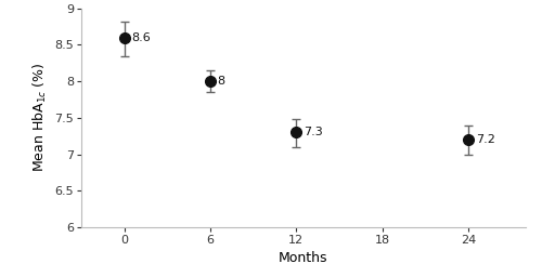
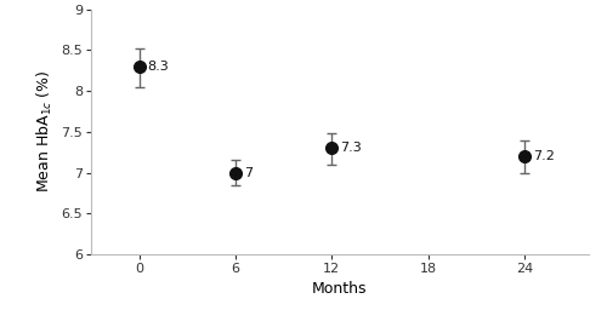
0: 8.6 -> 8.3
6: 8 -> 7
